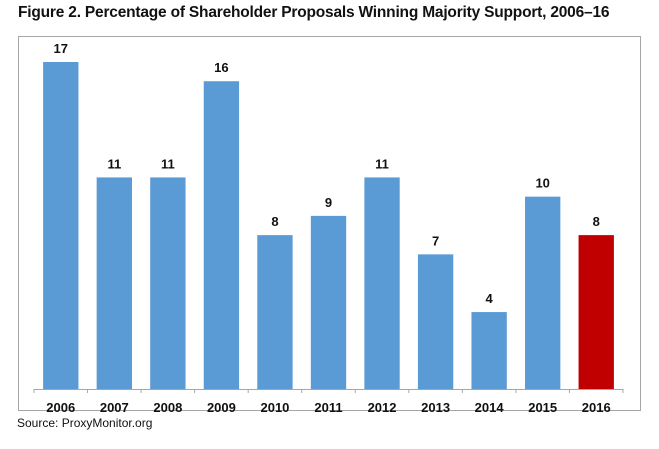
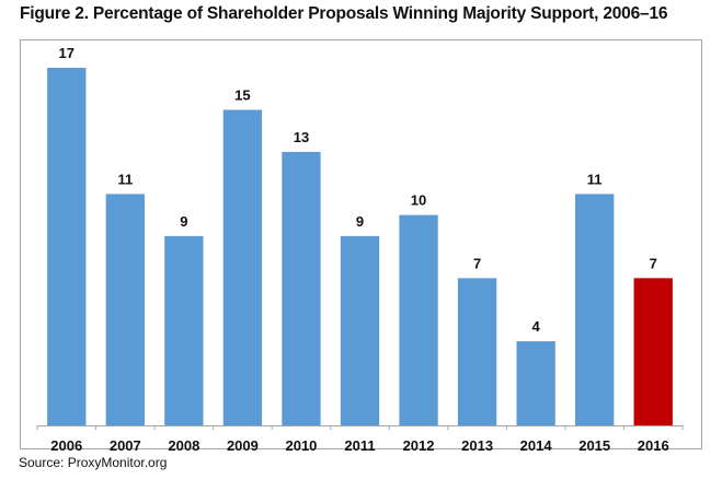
2008: 11 -> 9
2009: 16 -> 15
2010: 8 -> 13
2012: 11 -> 10
2015: 10 -> 11
2016: 8 -> 7
